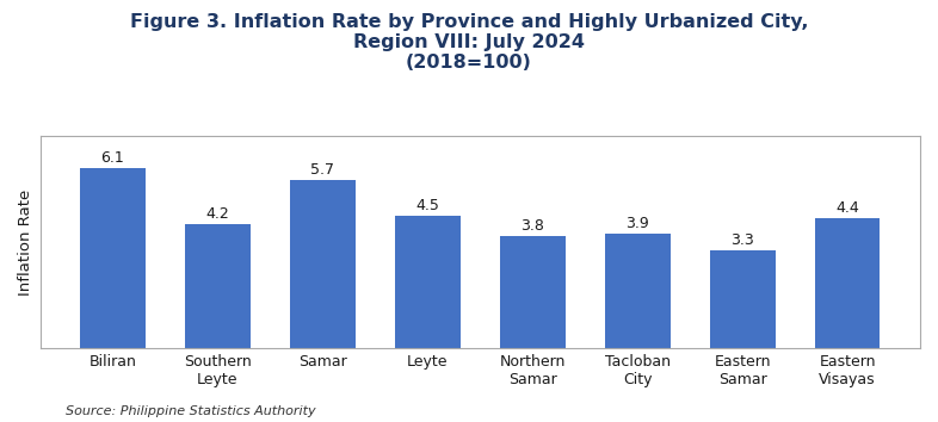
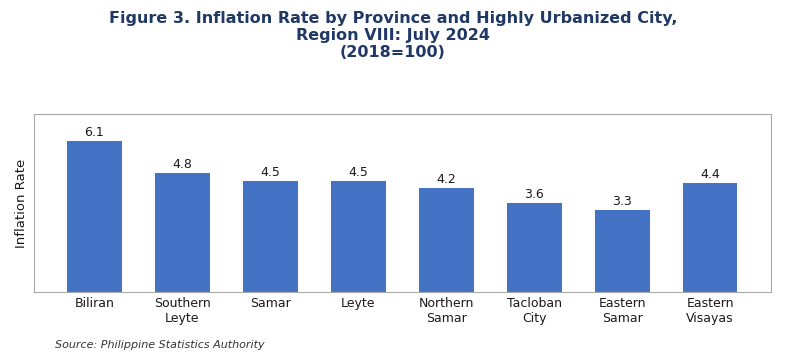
Southern Leyte: 4.2 -> 4.8
Samar: 5.7 -> 4.5
Northern Samar: 3.8 -> 4.2
Tacloban City: 3.9 -> 3.6
